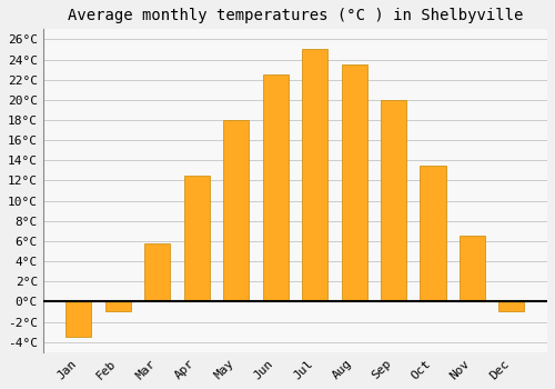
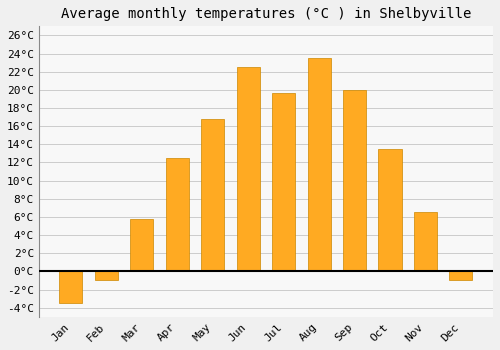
May: 18.0°C -> 16.8°C
Jul: 25.0°C -> 19.6°C
